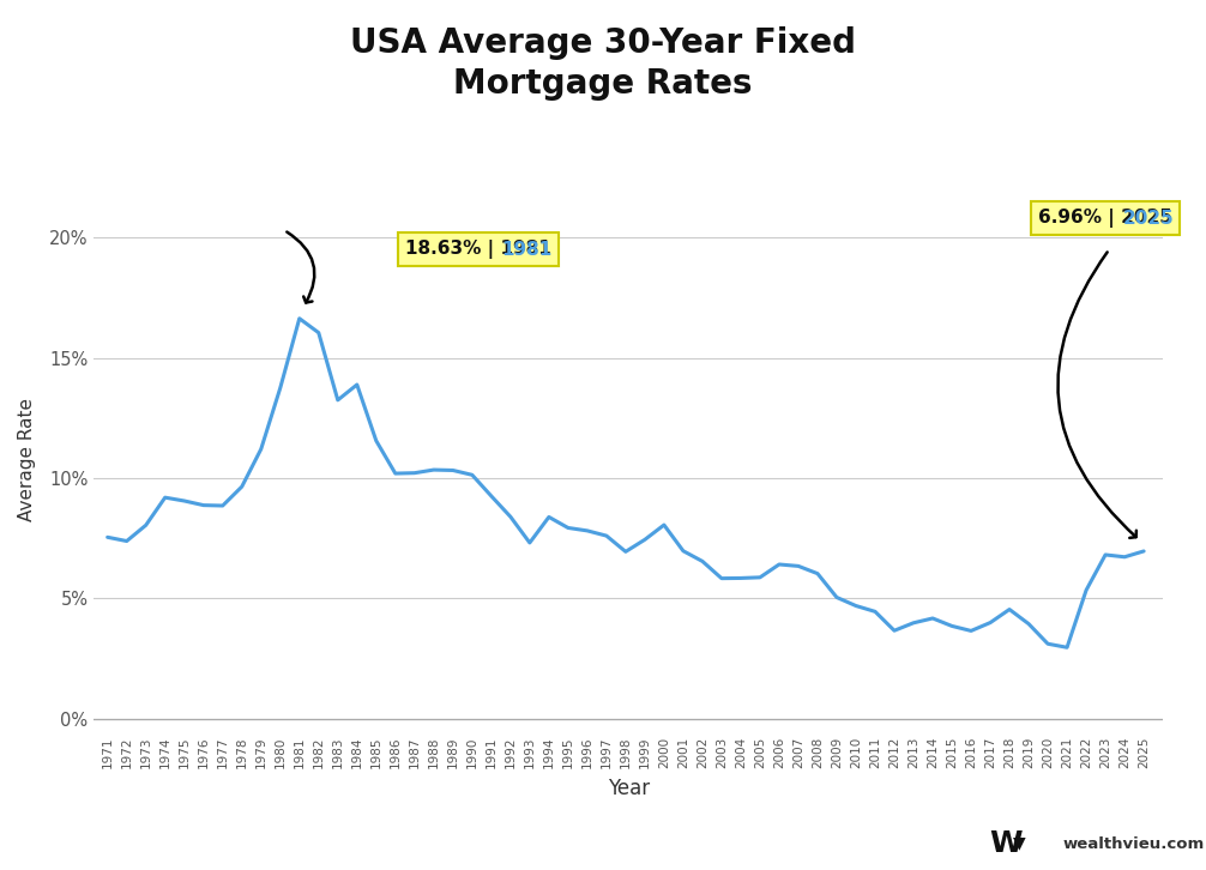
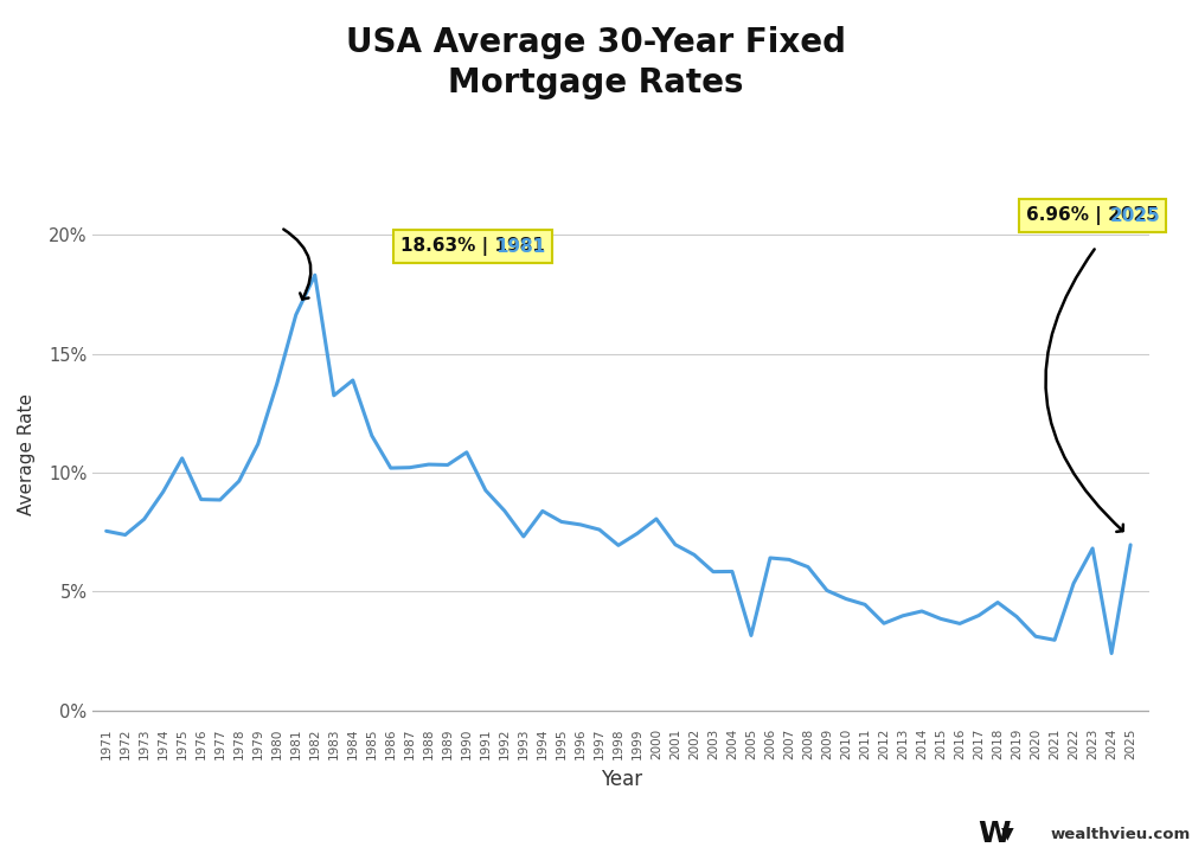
1975: 9.05% -> 10.60%
1982: 16.04% -> 18.30%
1990: 10.13% -> 10.85%
2005: 5.87% -> 3.15%
2024: 6.72% -> 2.40%
